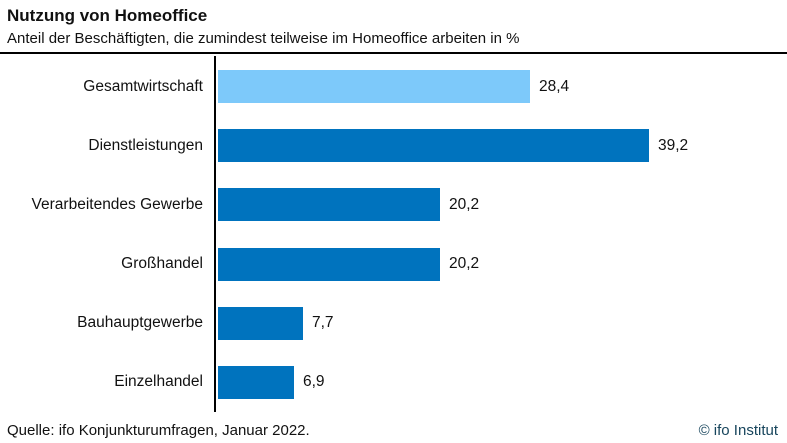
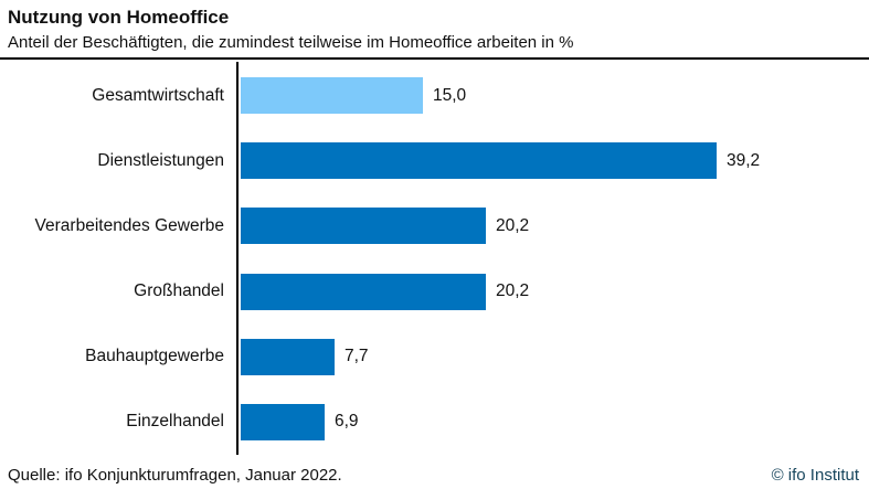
Gesamtwirtschaft: 28,4 -> 15,0
